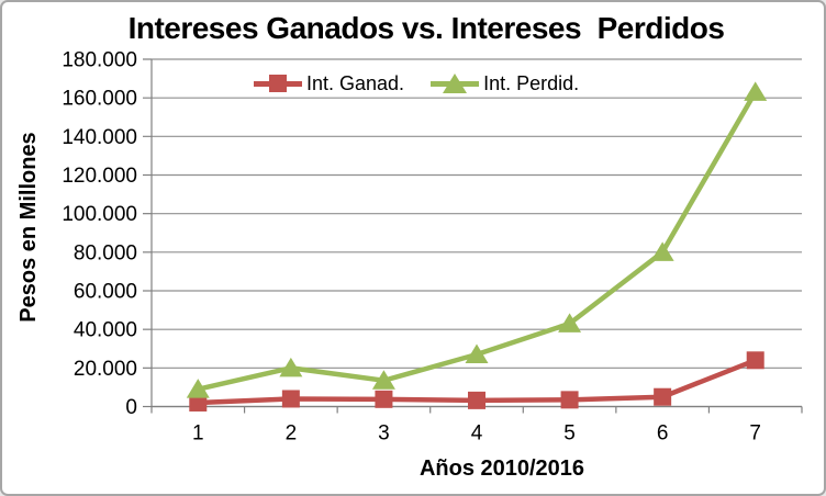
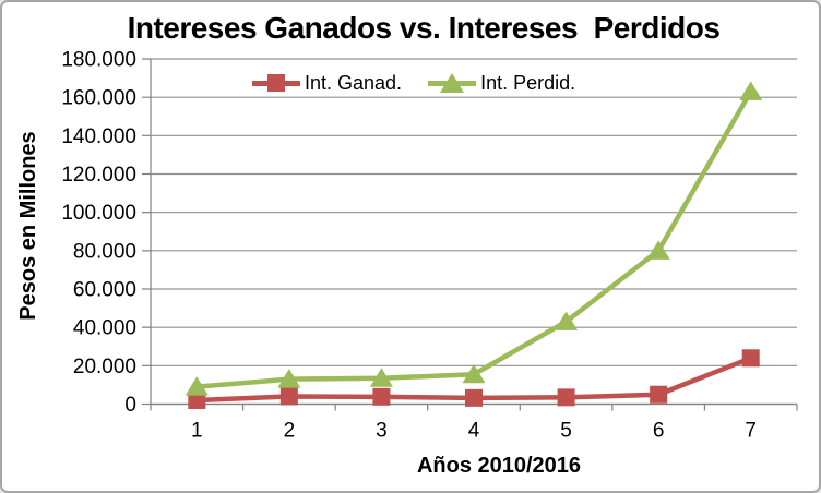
Int. Perdid./2: 20000 -> 13000
Int. Perdid./4: 27000 -> 16000
